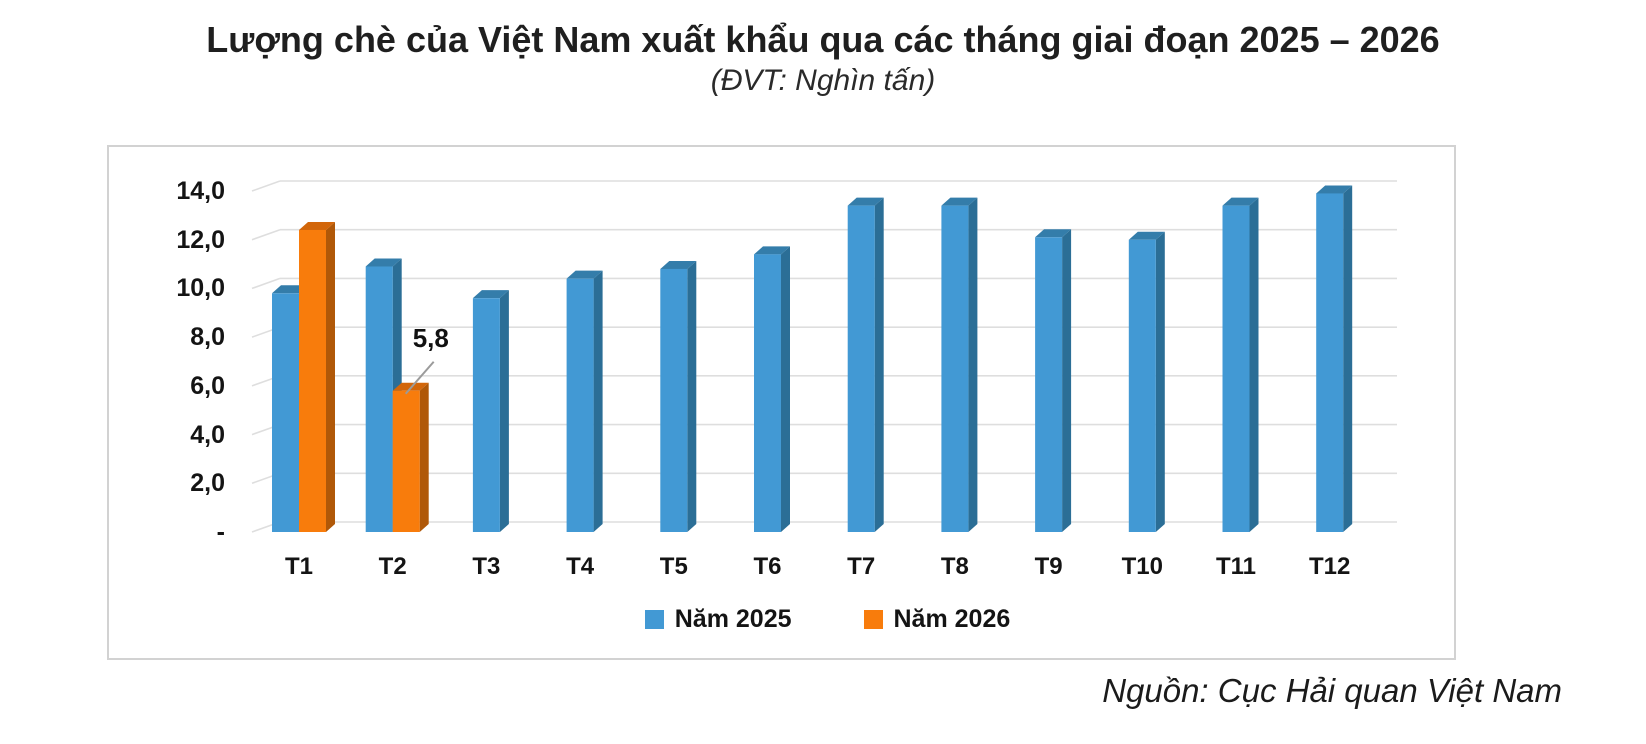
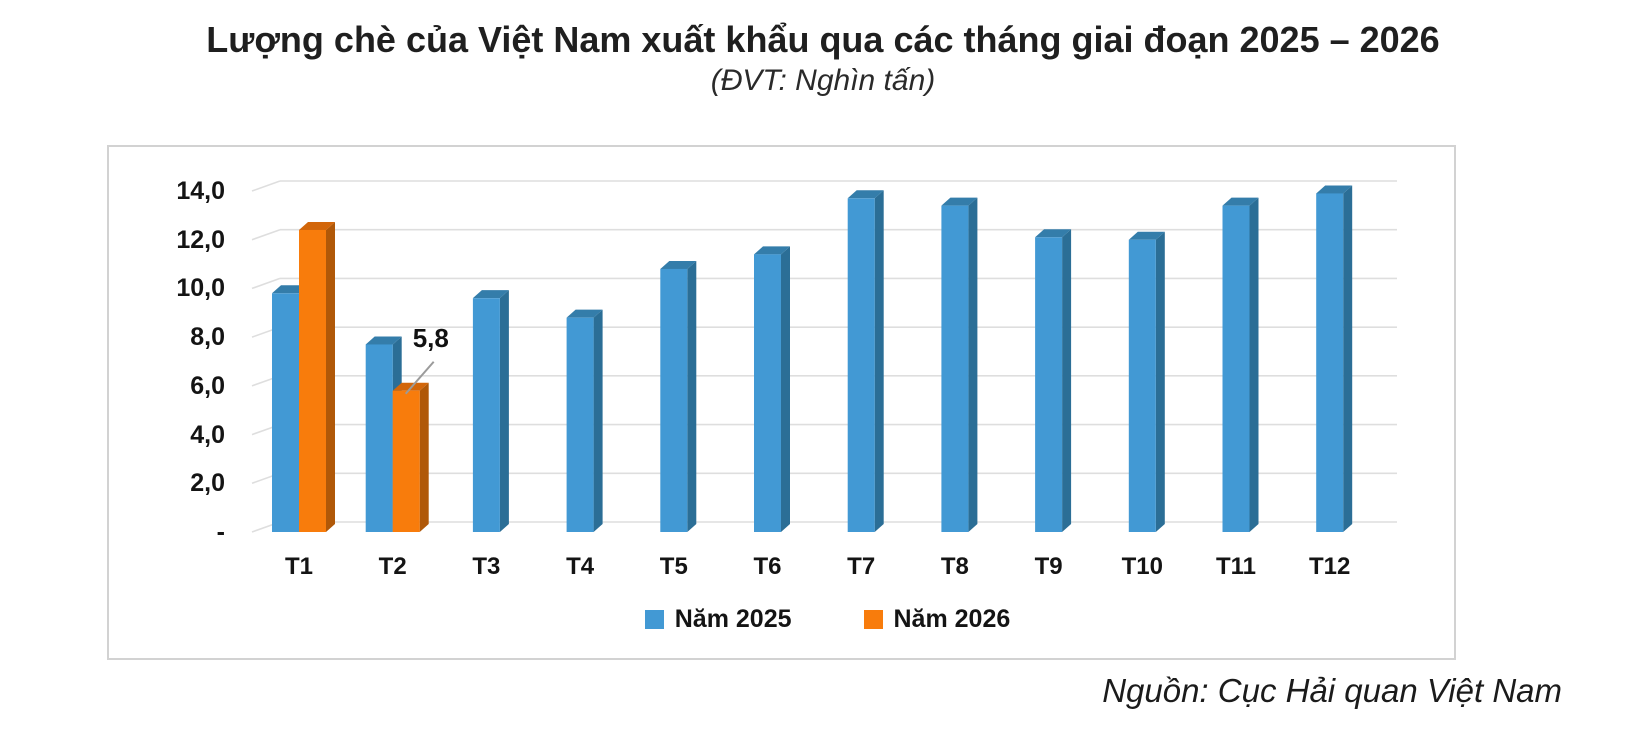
Năm 2025/T2: 10,9 -> 7,7
Năm 2025/T4: 10,4 -> 8,8
Năm 2025/T7: 13,4 -> 13,7
